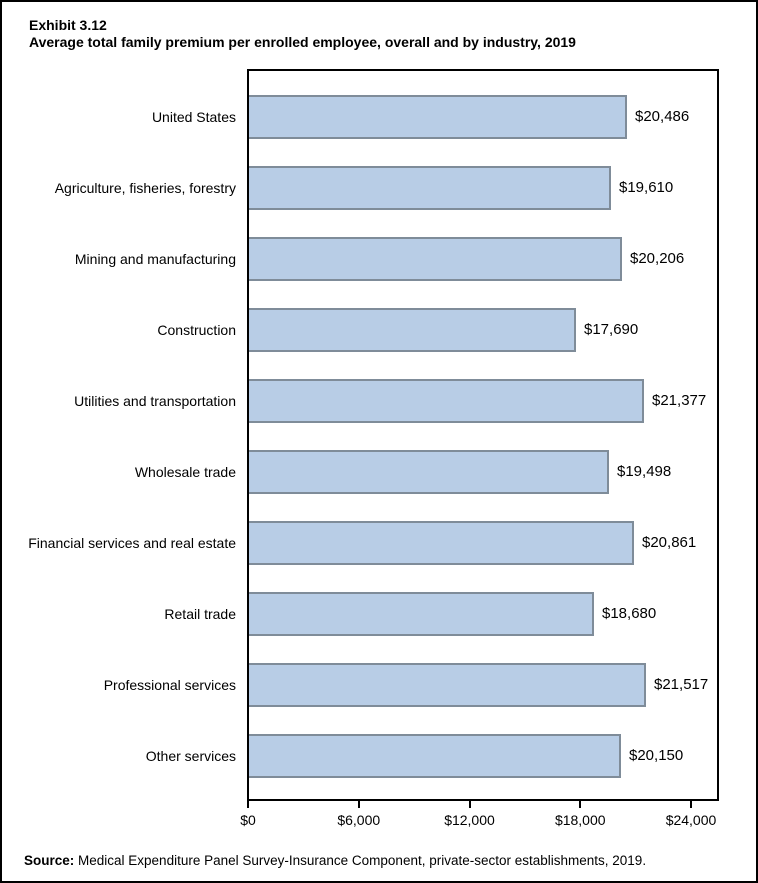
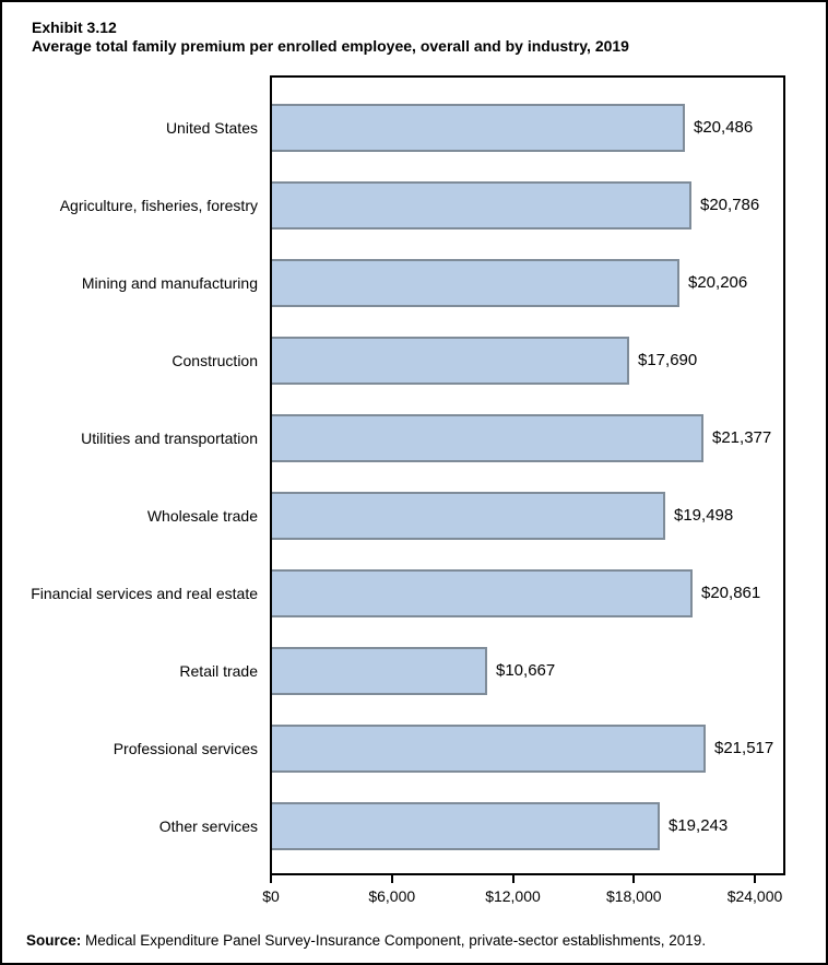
Agriculture, fisheries, forestry: $19,610 -> $20,786
Retail trade: $18,680 -> $10,667
Other services: $20,150 -> $19,243
